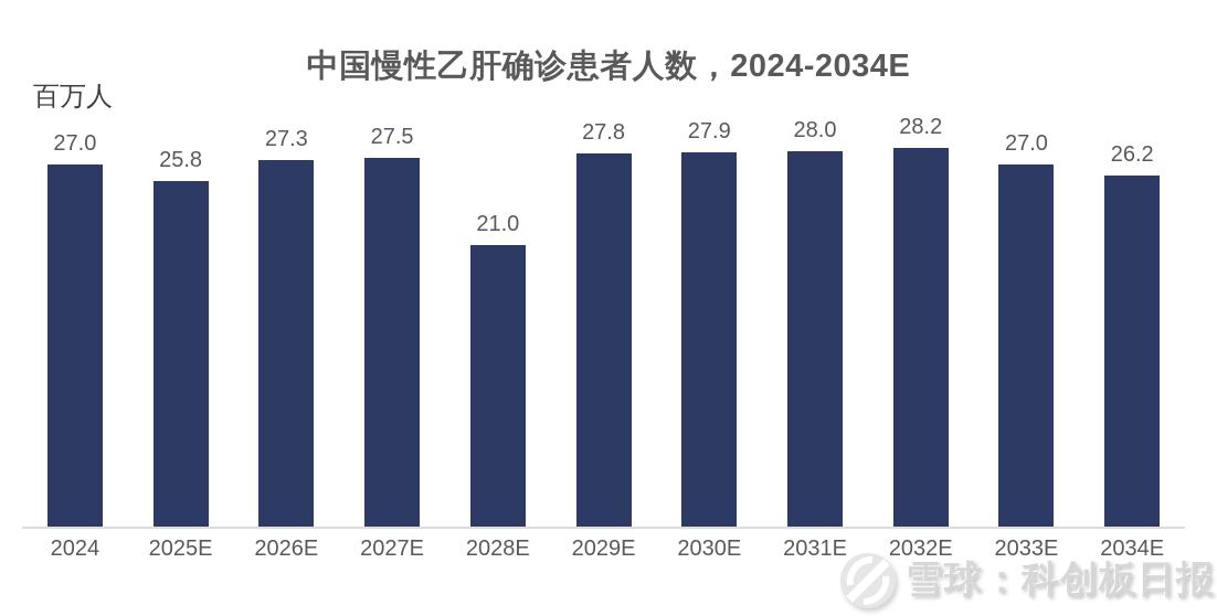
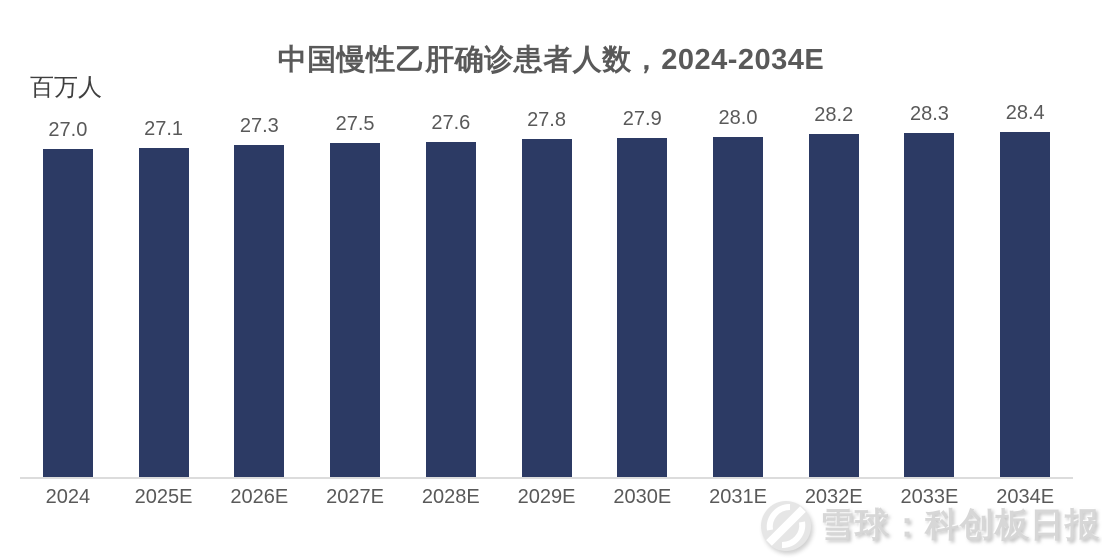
2025E: 25.8 -> 27.1
2028E: 21.0 -> 27.6
2033E: 27.0 -> 28.3
2034E: 26.2 -> 28.4
